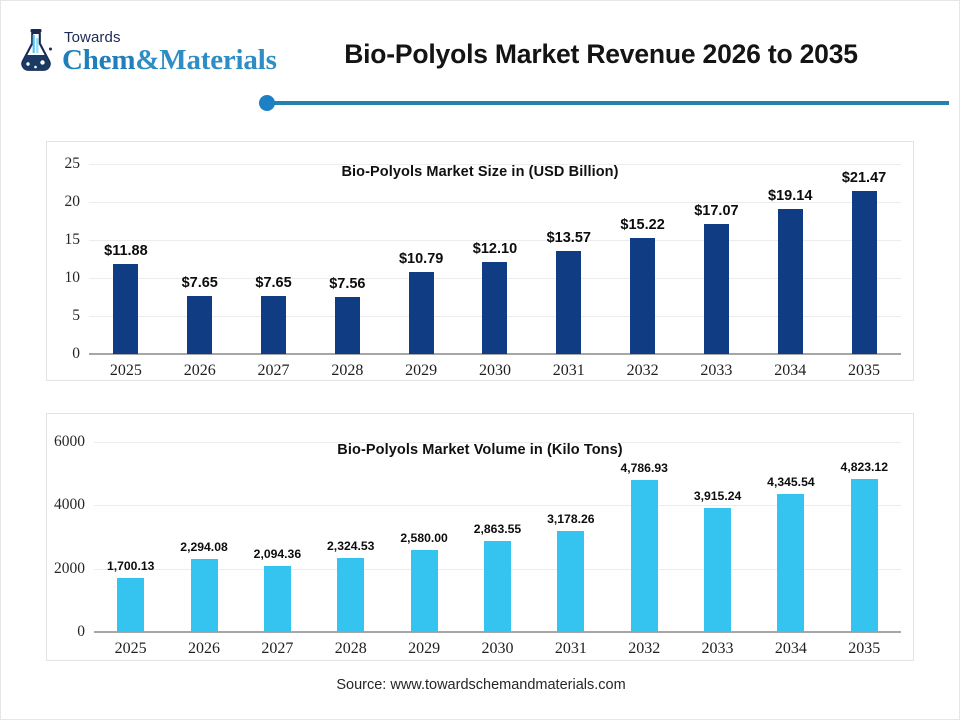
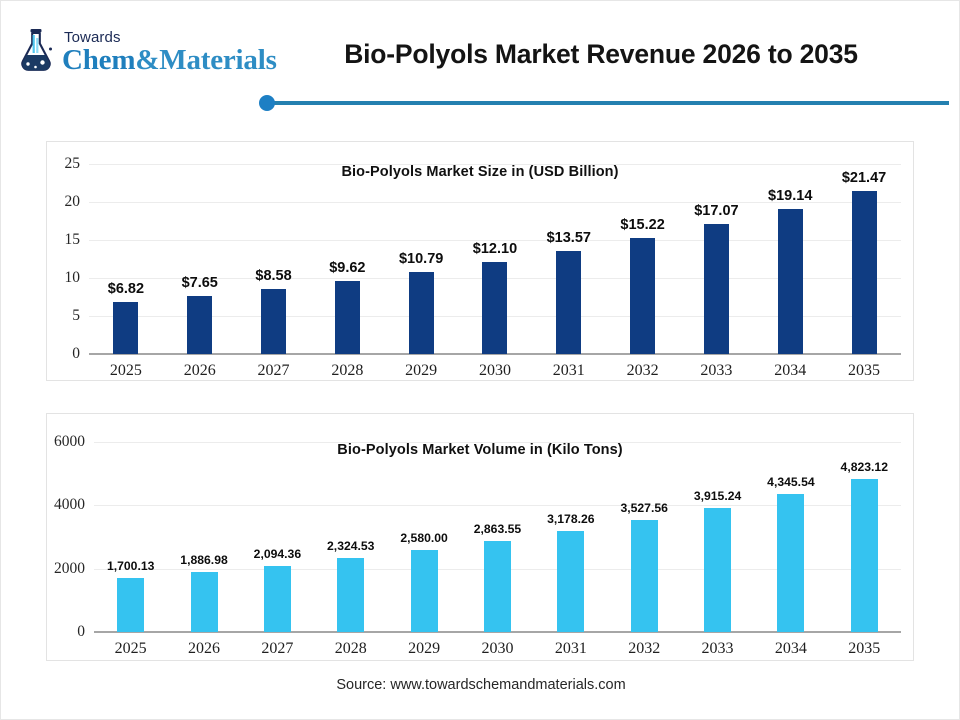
Bio-Polyols Market Size in (USD Billion)/2025: $11.88 -> $6.82
Bio-Polyols Market Size in (USD Billion)/2027: $7.65 -> $8.58
Bio-Polyols Market Size in (USD Billion)/2028: $7.56 -> $9.62
Bio-Polyols Market Volume in (Kilo Tons)/2026: 2,294.08 -> 1,886.98
Bio-Polyols Market Volume in (Kilo Tons)/2032: 4,786.93 -> 3,527.56
